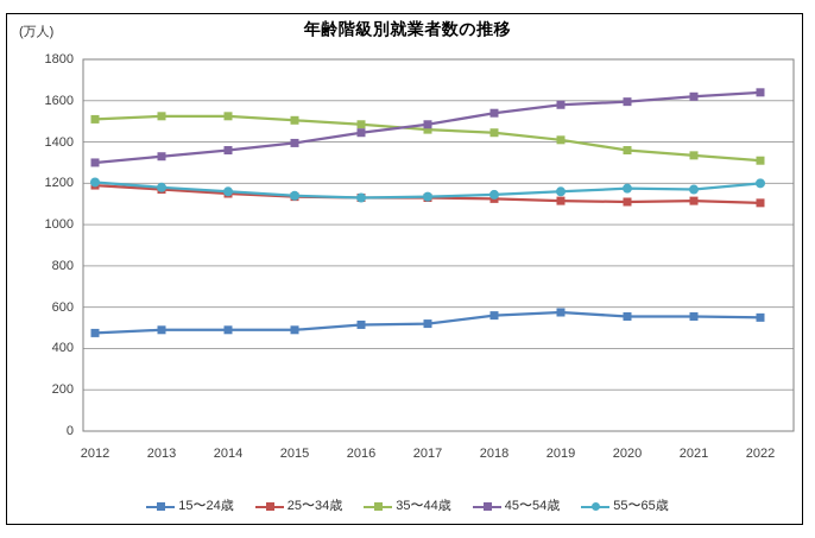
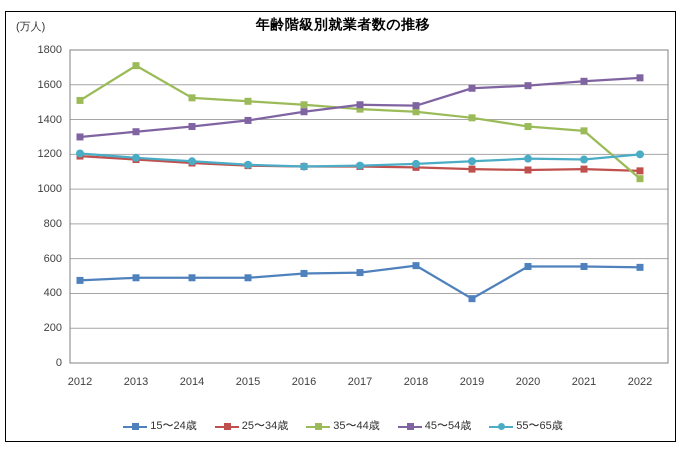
35〜44歳/2013: 1520 -> 1710
45〜54歳/2018: 1540 -> 1480
15〜24歳/2019: 580 -> 370
35〜44歳/2022: 1310 -> 1060
